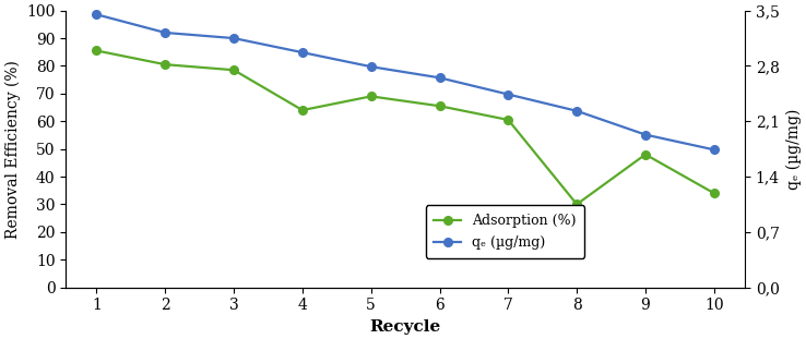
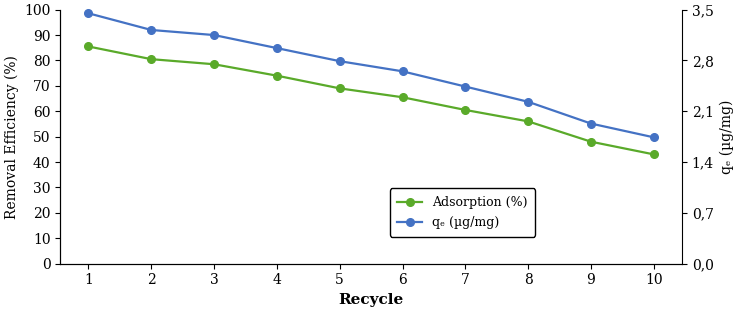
Adsorption (%)/4: 64.0 -> 74.0
Adsorption (%)/8: 30.0 -> 56.0
Adsorption (%)/10: 34.0 -> 43.0
